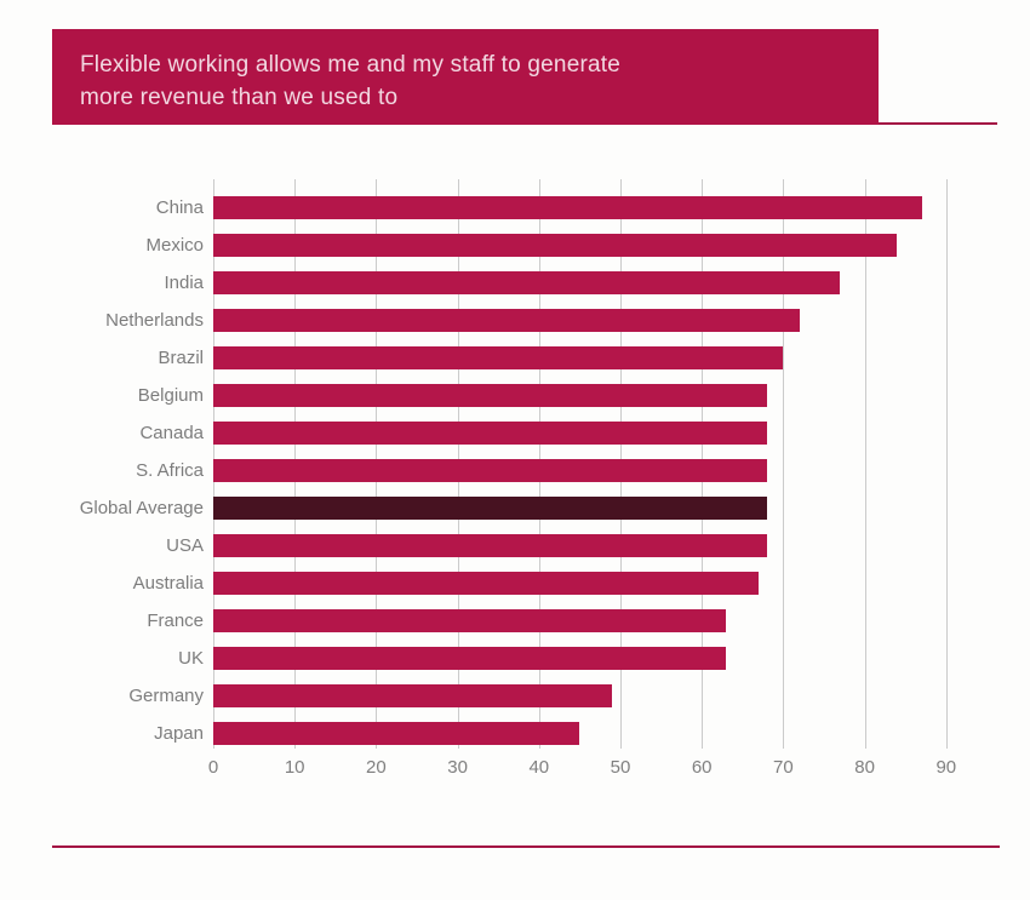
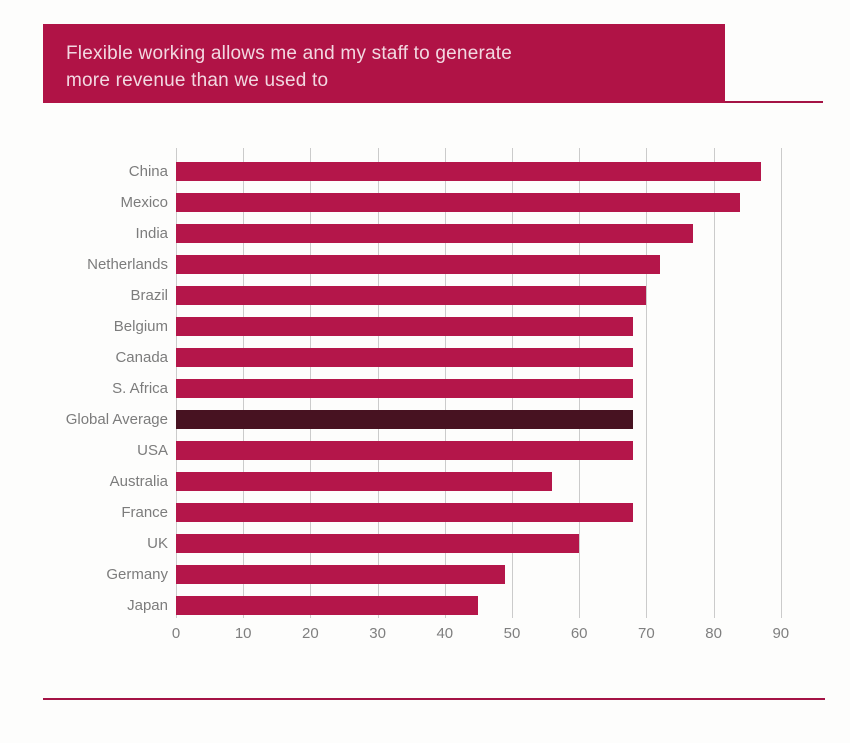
Australia: 67 -> 56
France: 63 -> 68
UK: 63 -> 60
